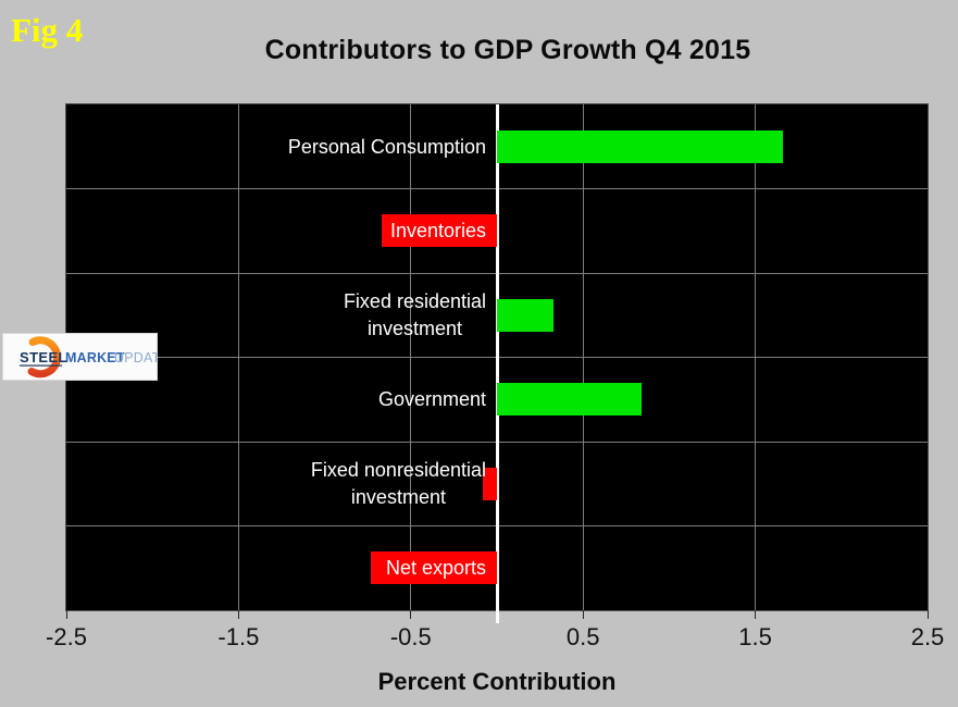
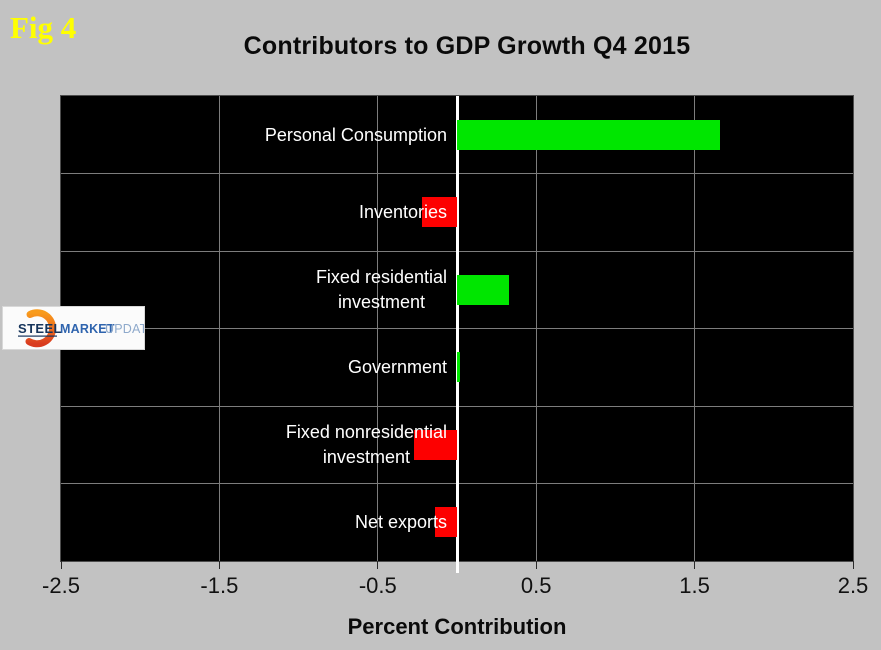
Inventories: -0.67 -> -0.22
Government: 0.84 -> 0.02
Fixed nonresidential investment: -0.08 -> -0.27
Net exports: -0.73 -> -0.14
